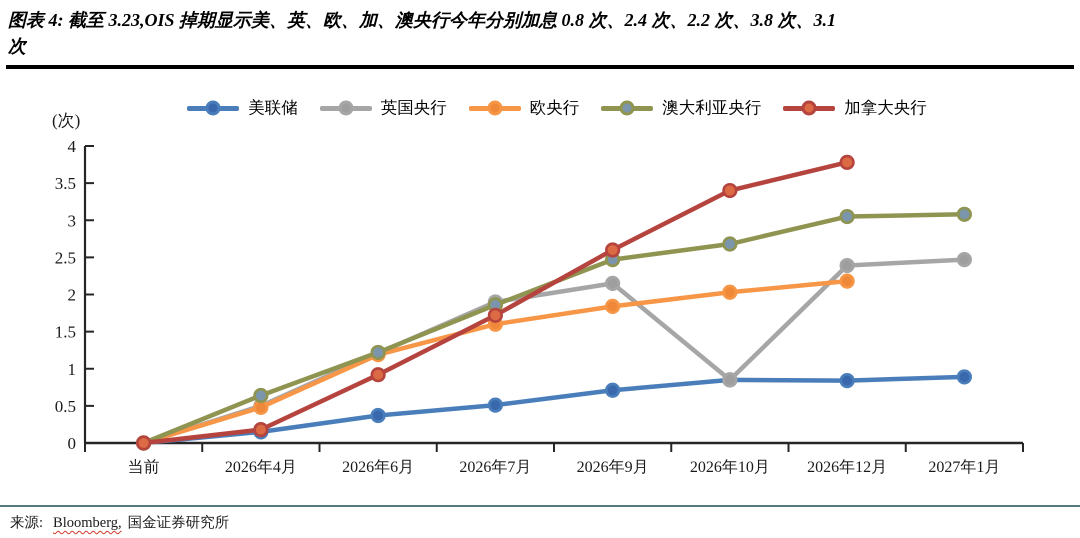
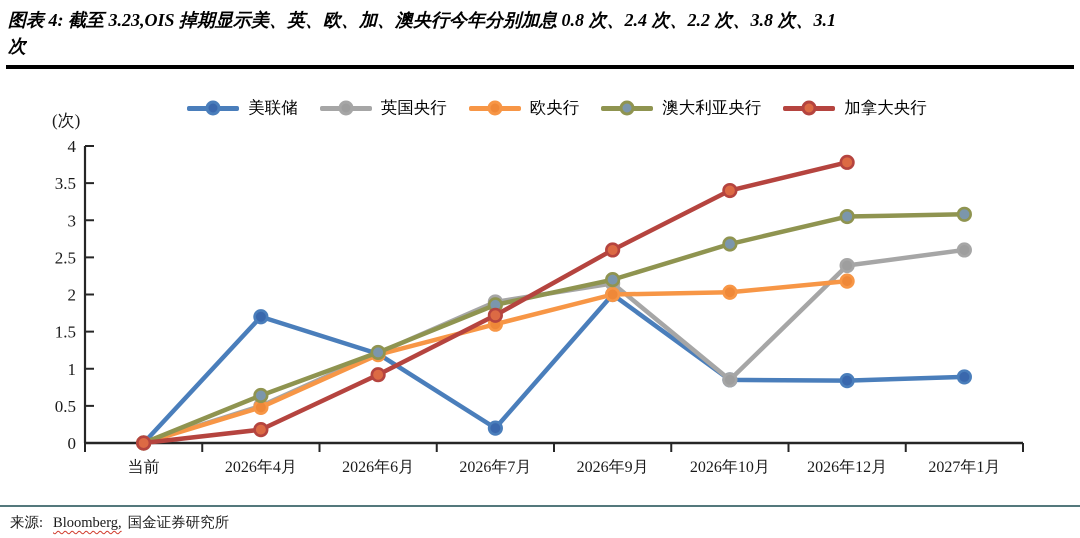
美联储/2026年4月: 0.1 -> 1.7
美联储/2026年6月: 0.4 -> 1.2
美联储/2026年7月: 0.5 -> 0.2
美联储/2026年9月: 0.7 -> 2.0
欧央行/2026年9月: 1.8 -> 2.0
澳大利亚央行/2026年9月: 2.5 -> 2.2
英国央行/2027年1月: 2.5 -> 2.6
